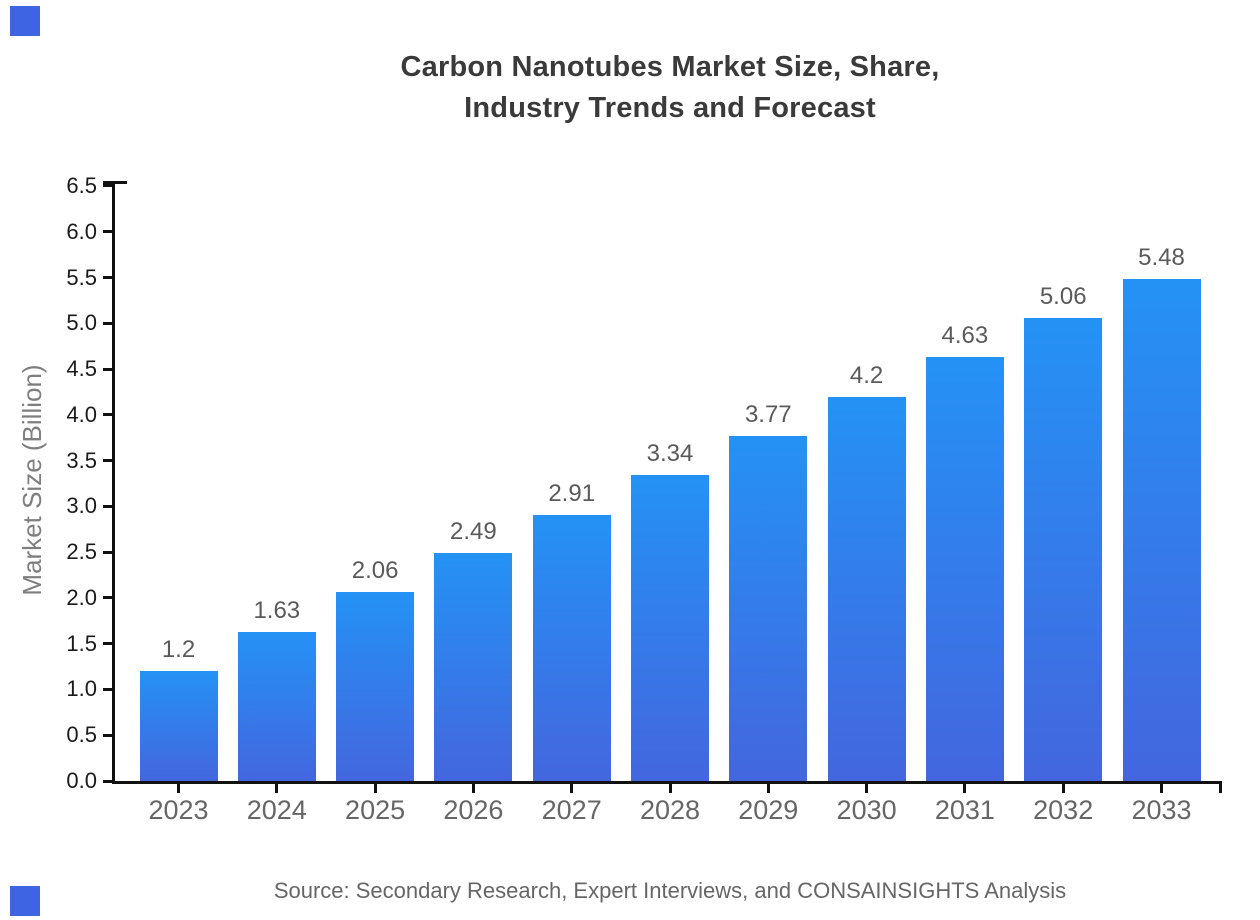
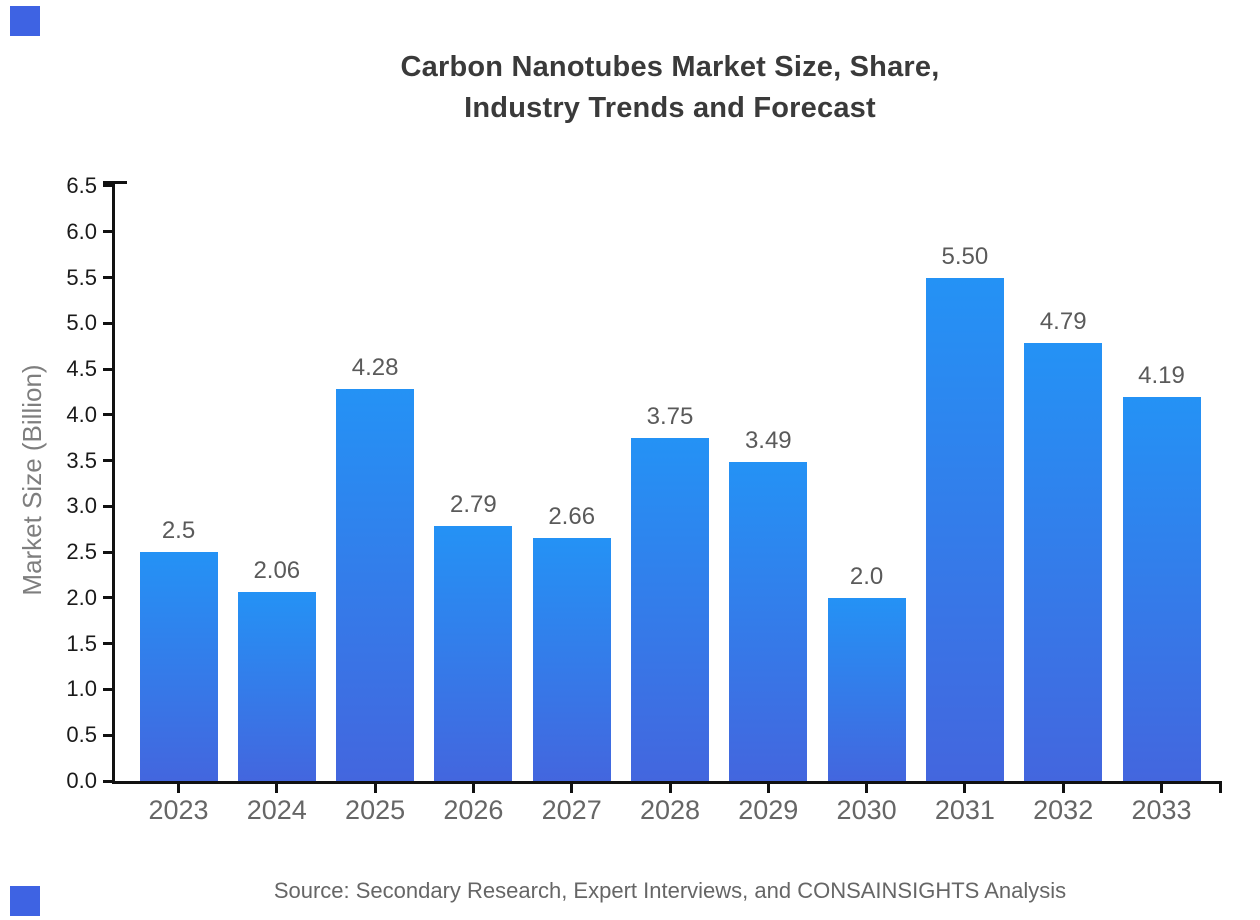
2023: 1.2 -> 2.5
2024: 1.63 -> 2.06
2025: 2.06 -> 4.28
2026: 2.49 -> 2.79
2027: 2.91 -> 2.66
2028: 3.34 -> 3.75
2029: 3.77 -> 3.49
2030: 4.2 -> 2.0
2031: 4.63 -> 5.50
2032: 5.06 -> 4.79
2033: 5.48 -> 4.19
